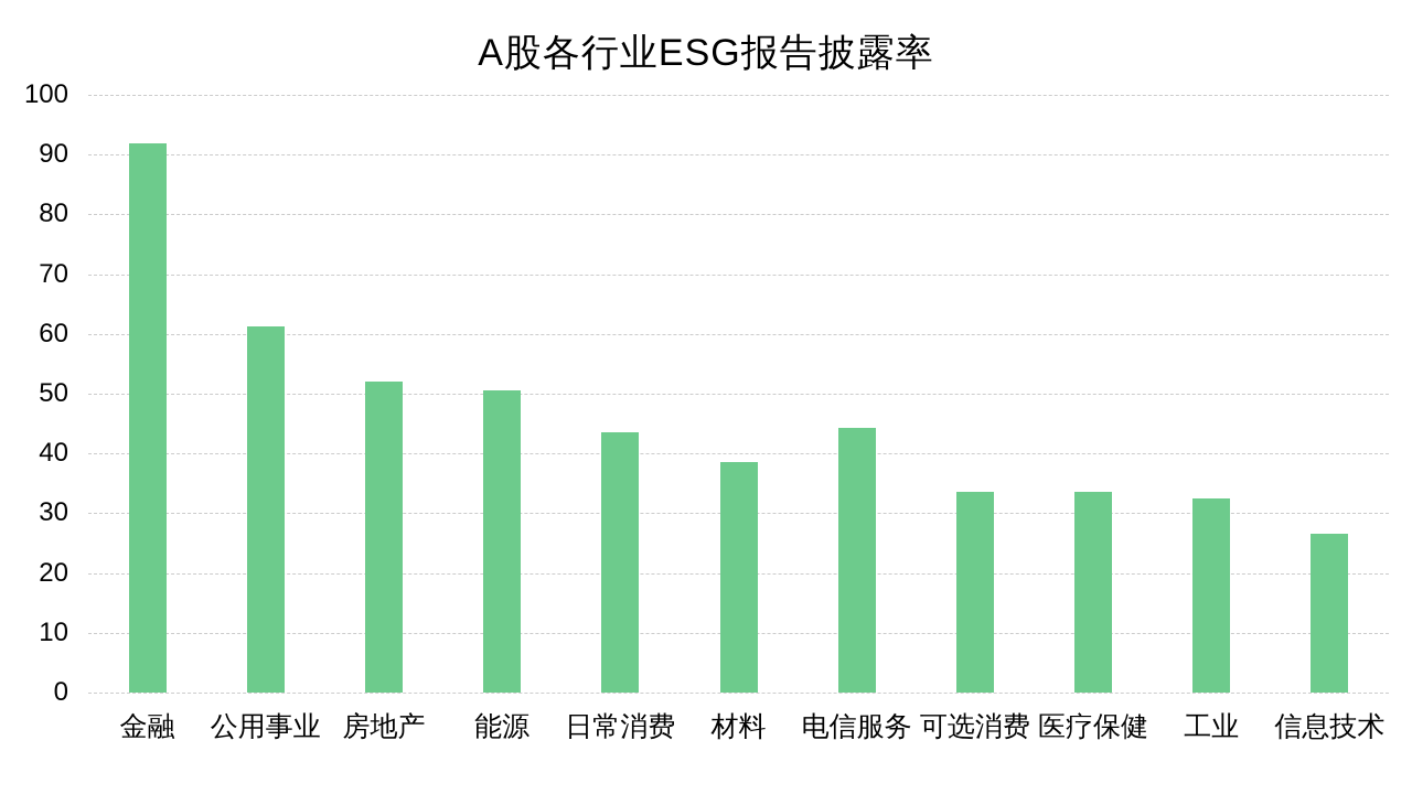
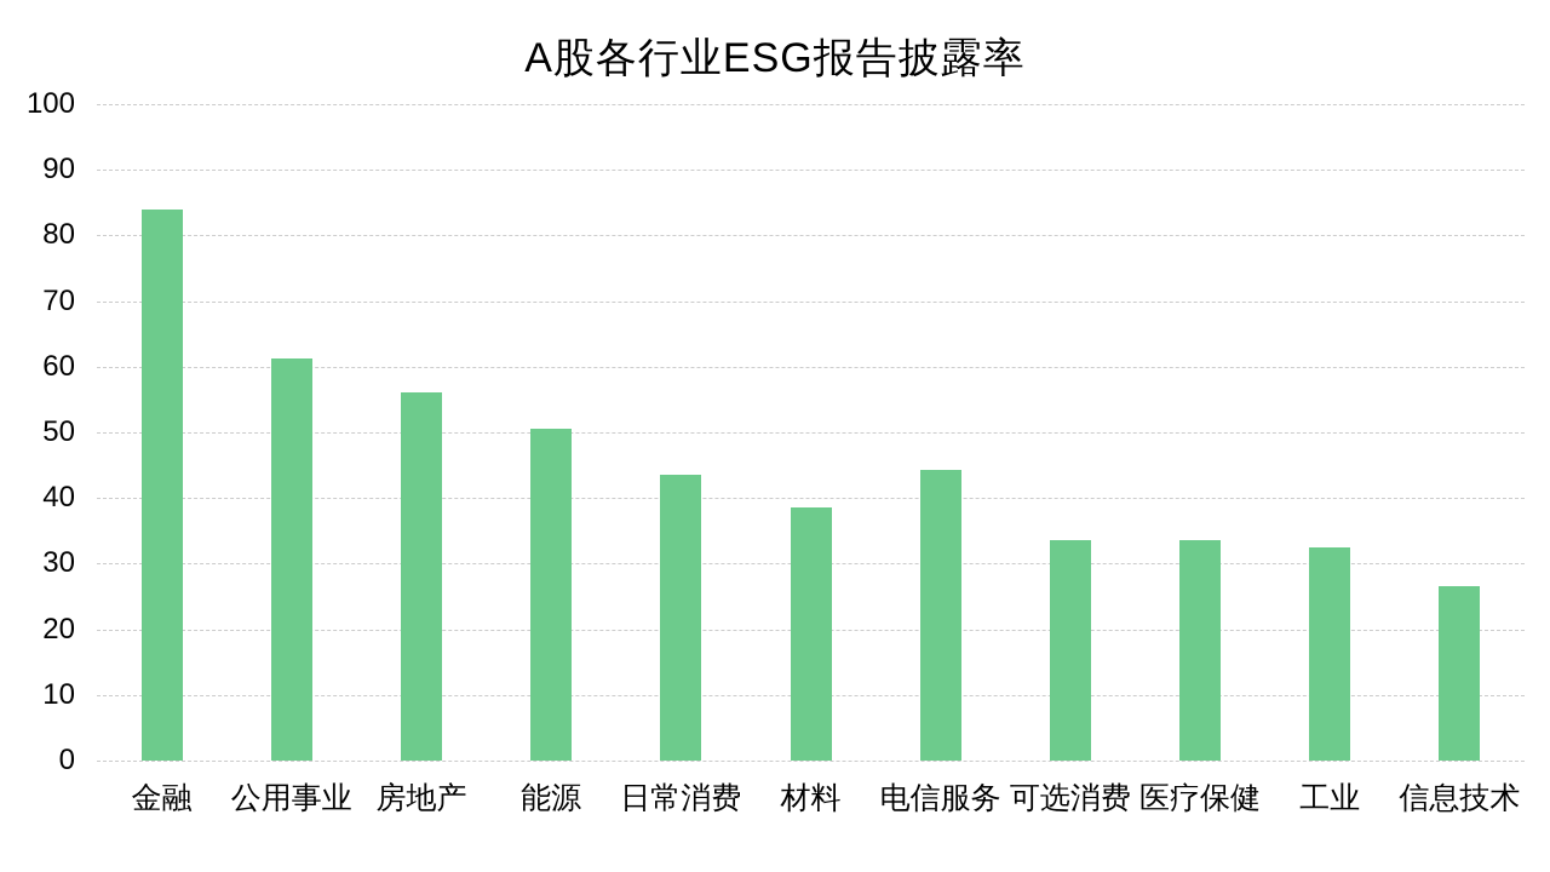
金融: 92 -> 84
房地产: 52 -> 56
